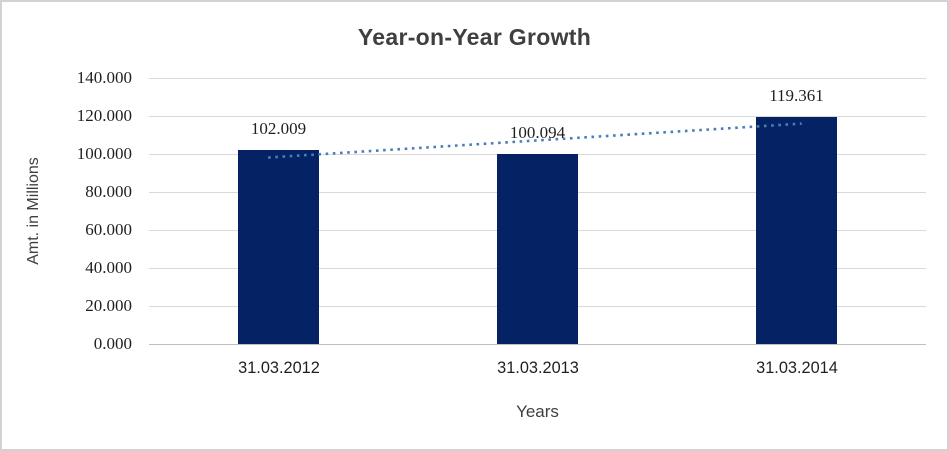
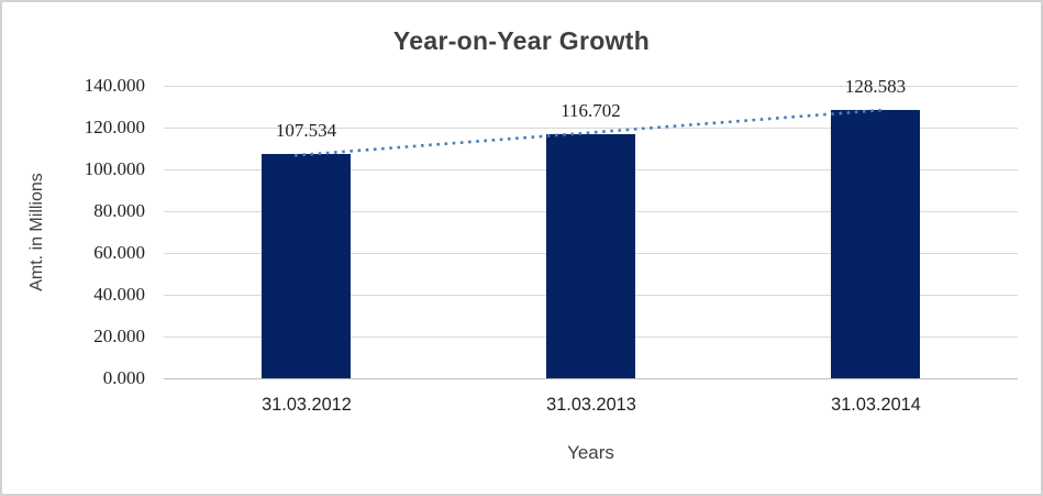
31.03.2012: 102.009 -> 107.534
31.03.2013: 100.094 -> 116.702
31.03.2014: 119.361 -> 128.583
